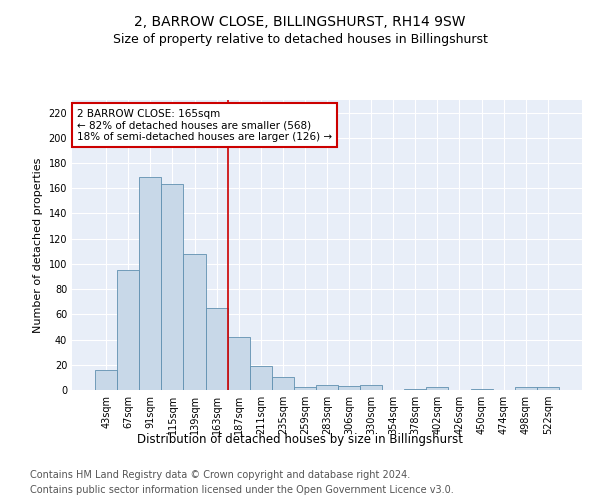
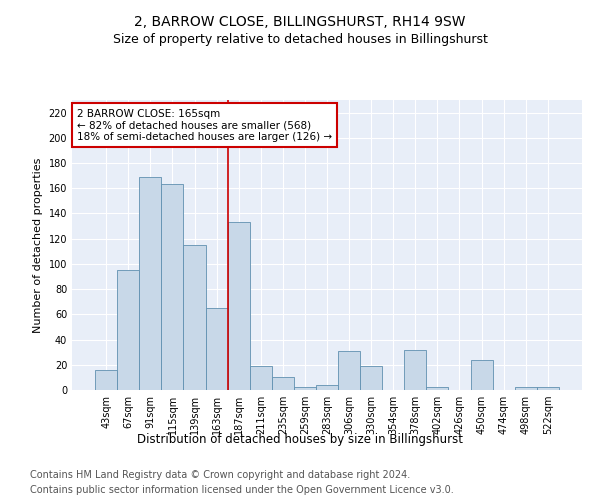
139sqm: 108 -> 115
187sqm: 42 -> 133
306sqm: 3 -> 31
330sqm: 4 -> 19
378sqm: 1 -> 32
450sqm: 1 -> 24
